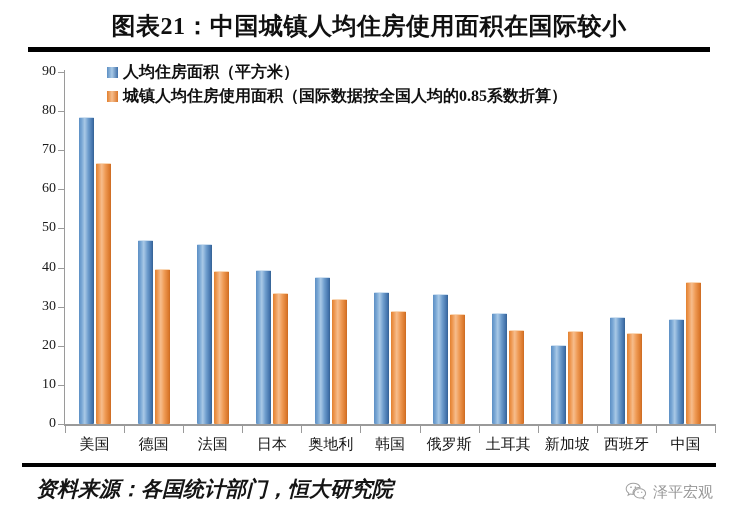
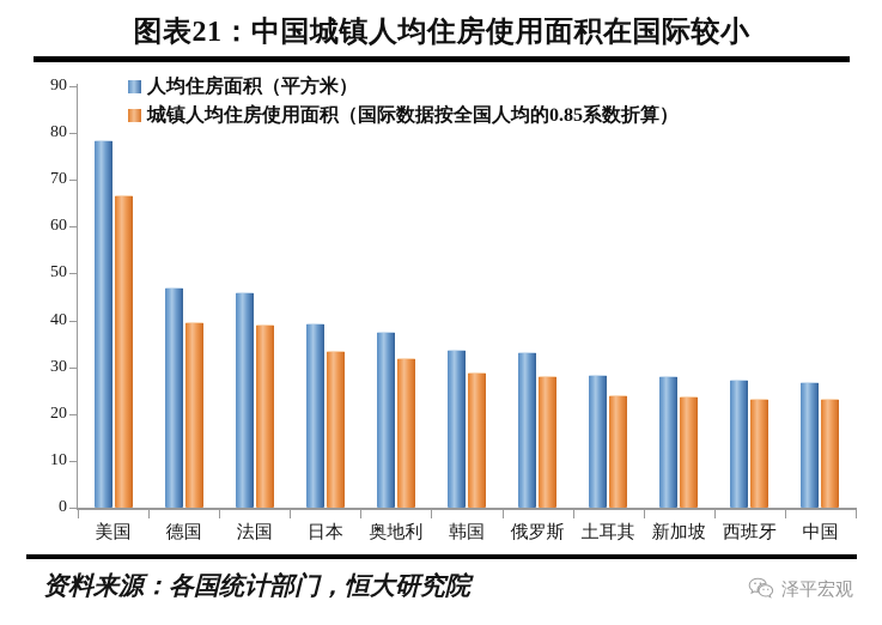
人均住房面积（平方米）/新加坡: 20 -> 28
城镇人均住房使用面积（国际数据按全国人均的0.85系数折算）/中国: 36 -> 23
